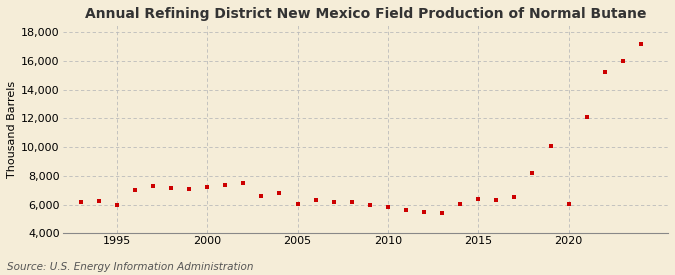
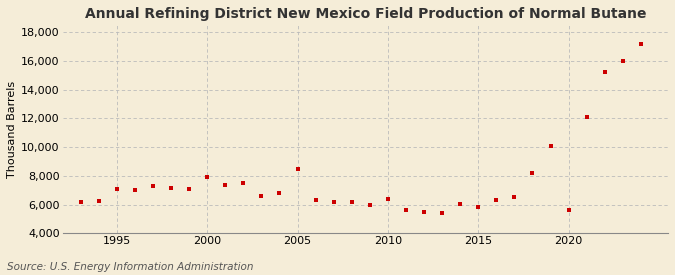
1995: 6,000 -> 7,100
2000: 7,200 -> 7,900
2005: 6,000 -> 8,500
2010: 5,800 -> 6,400
2015: 6,400 -> 5,800
2020: 6,000 -> 5,600
